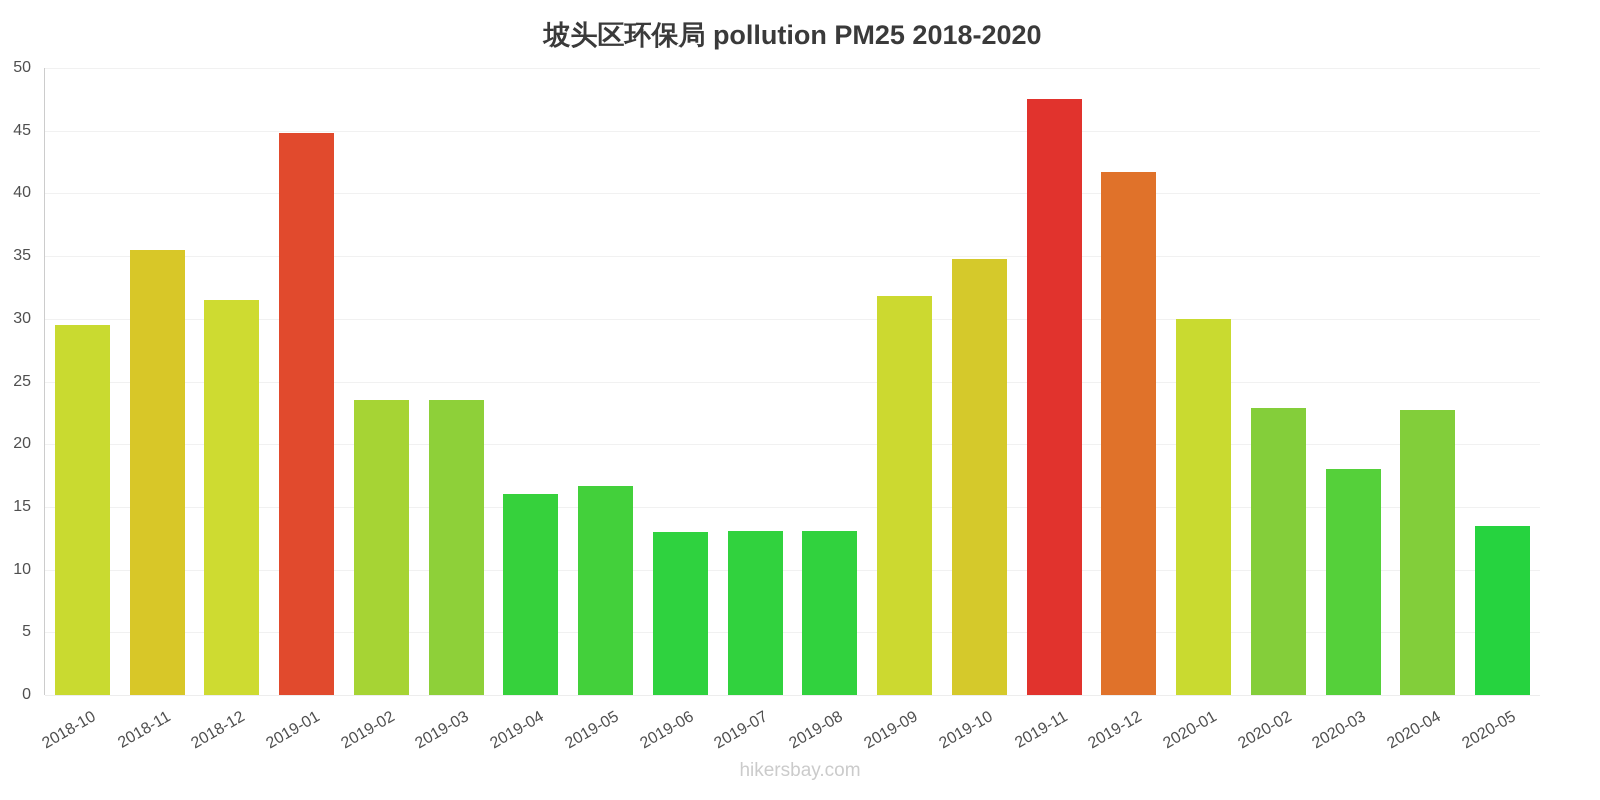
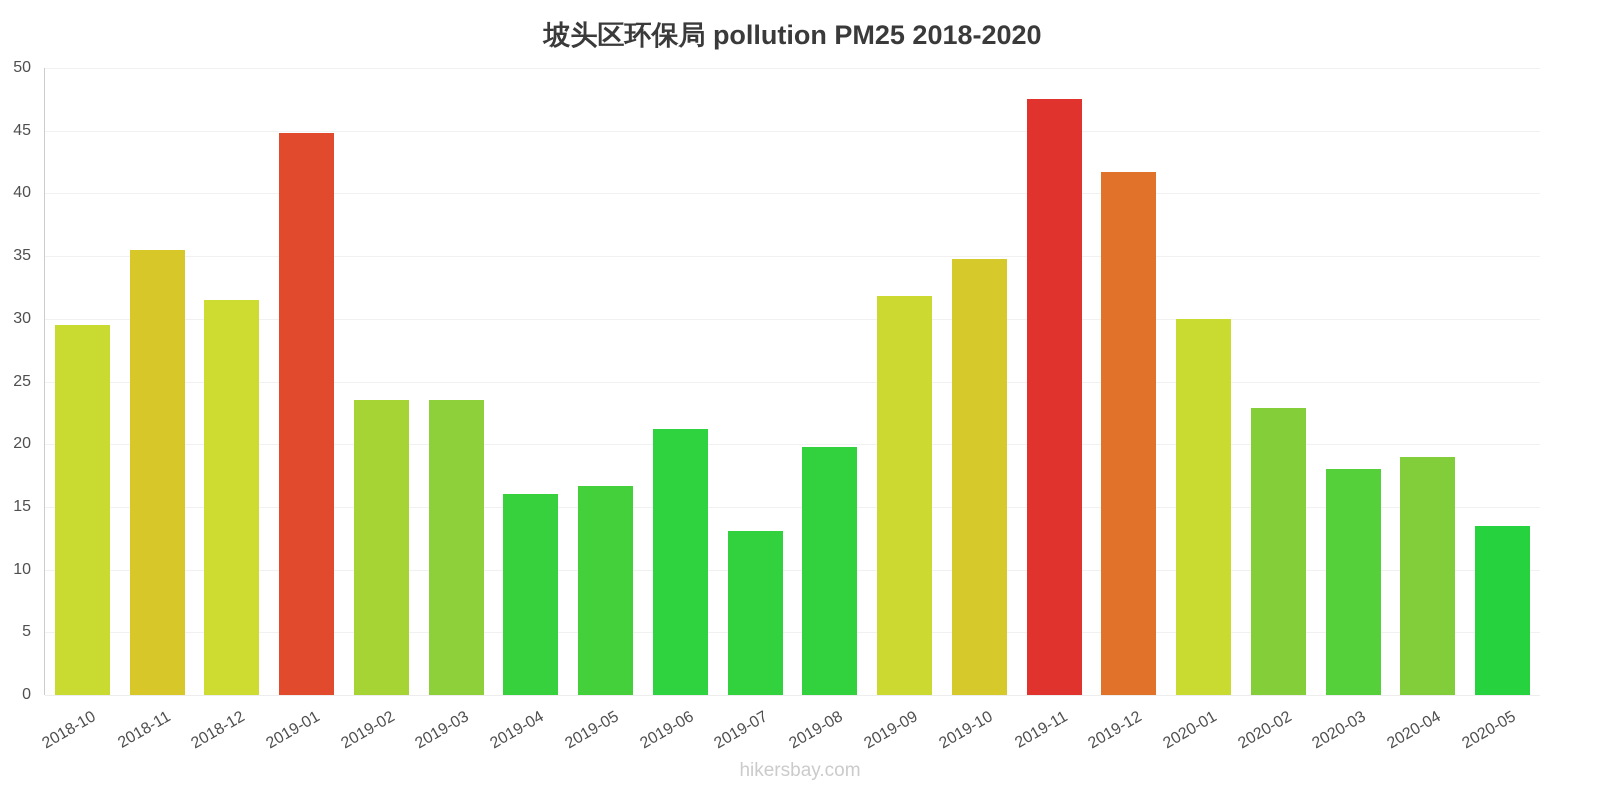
2019-06: 13.0 -> 21.2
2019-08: 13.1 -> 19.8
2020-04: 22.7 -> 19.0
